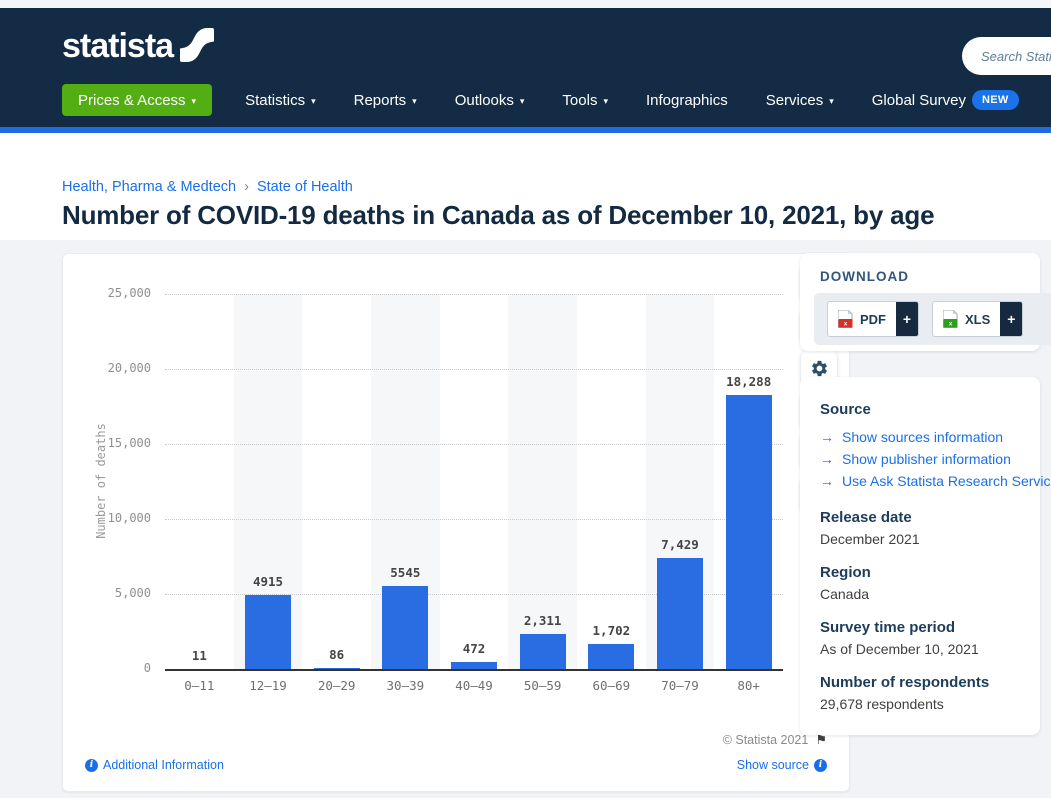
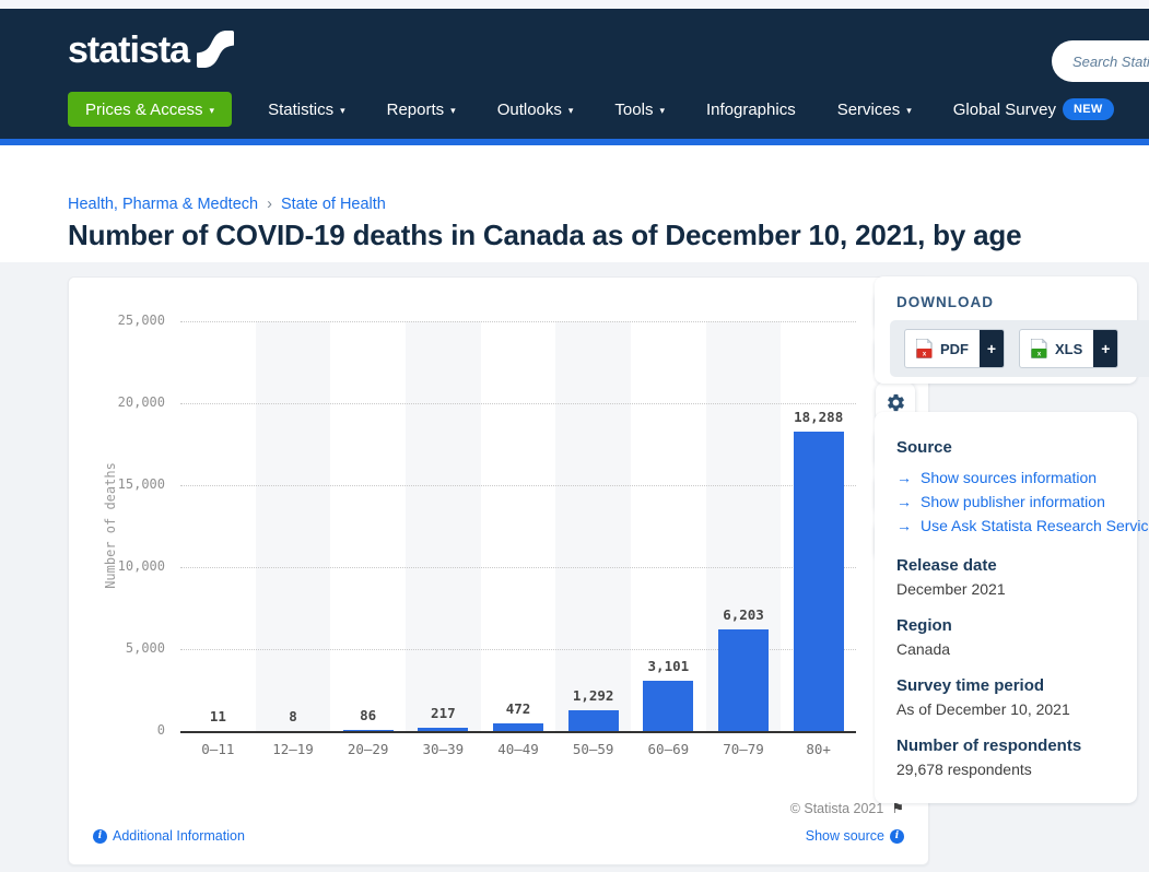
12–19: 4915 -> 8
30–39: 5545 -> 217
50–59: 2,311 -> 1,292
60–69: 1,702 -> 3,101
70–79: 7,429 -> 6,203
